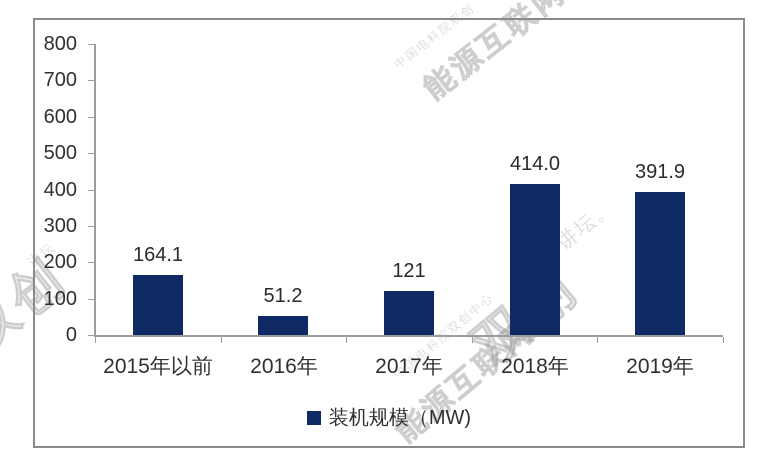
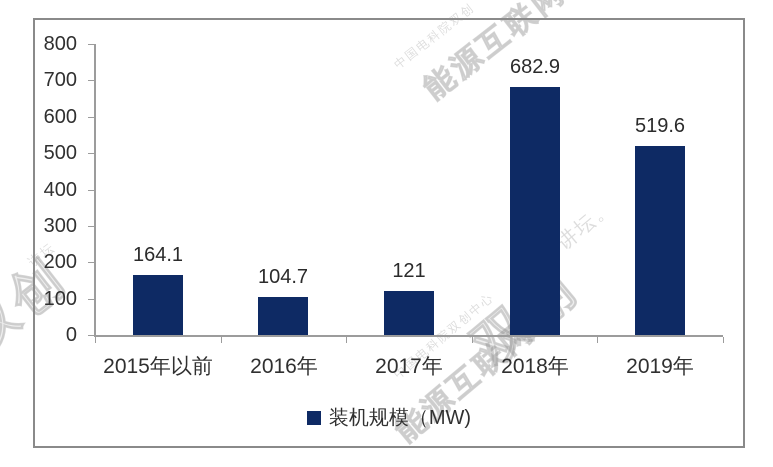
2016年: 51.2 -> 104.7
2018年: 414.0 -> 682.9
2019年: 391.9 -> 519.6
